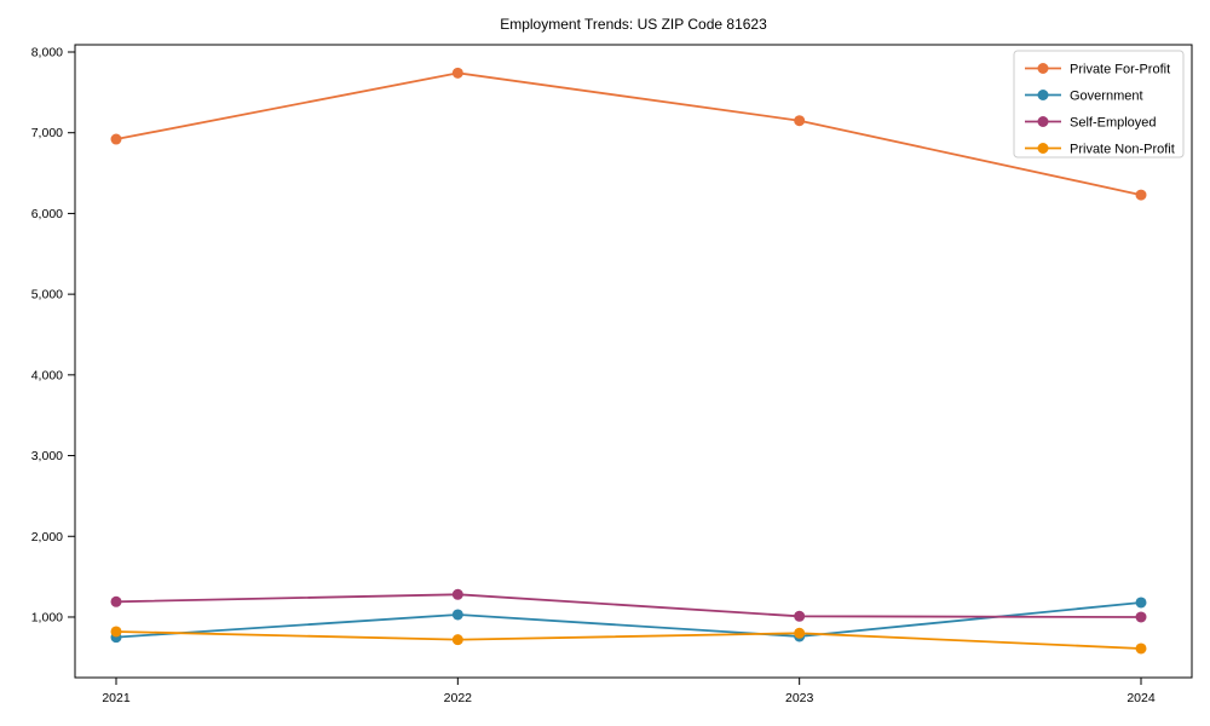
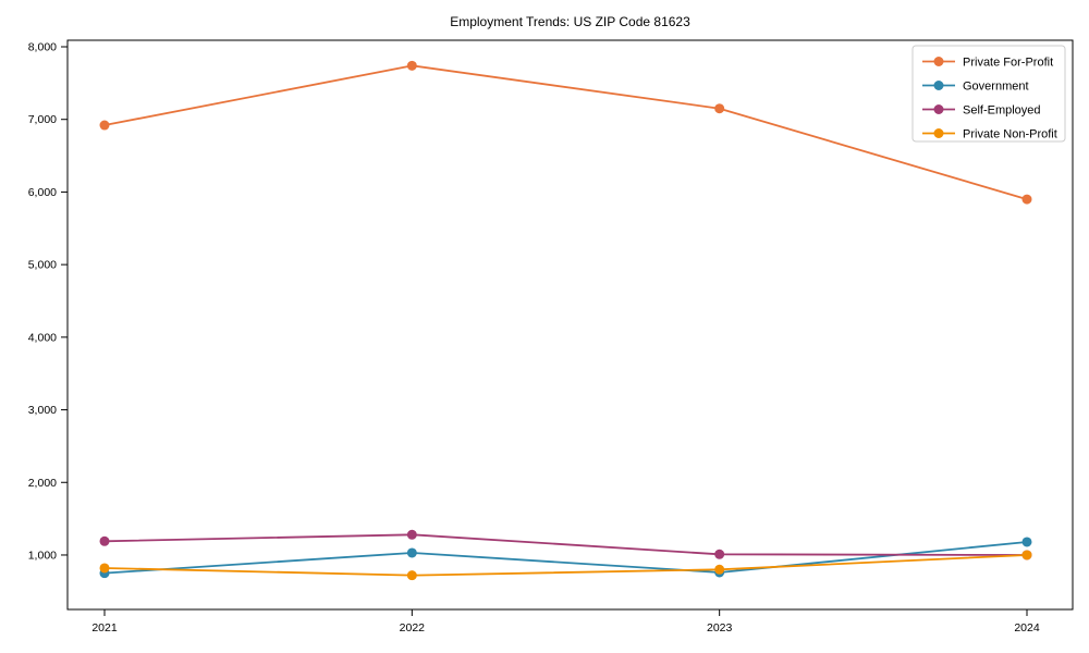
Private For-Profit/2024: 6200 -> 5900
Private Non-Profit/2024: 600 -> 1000
